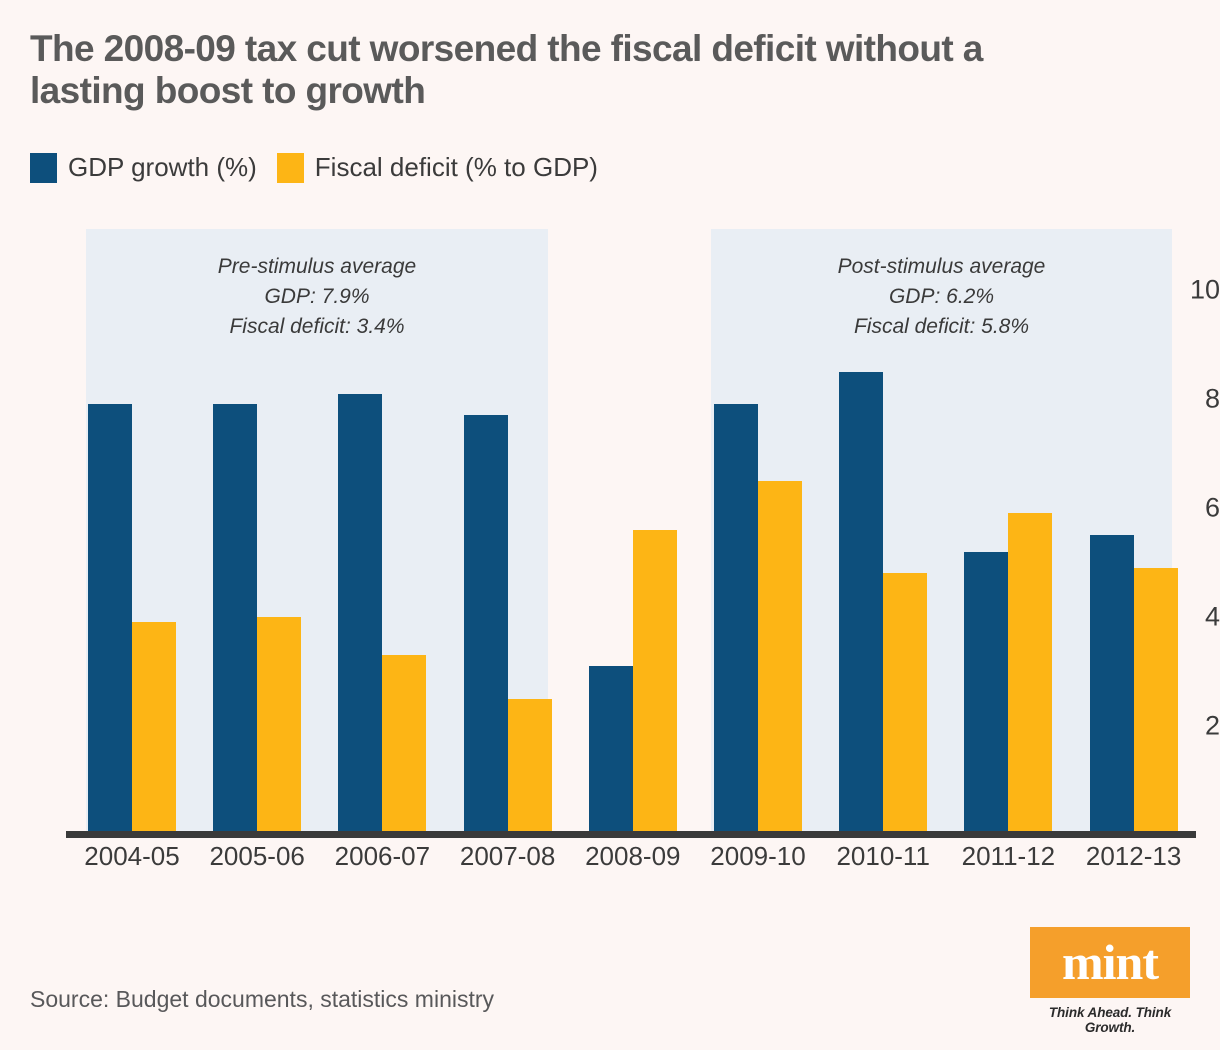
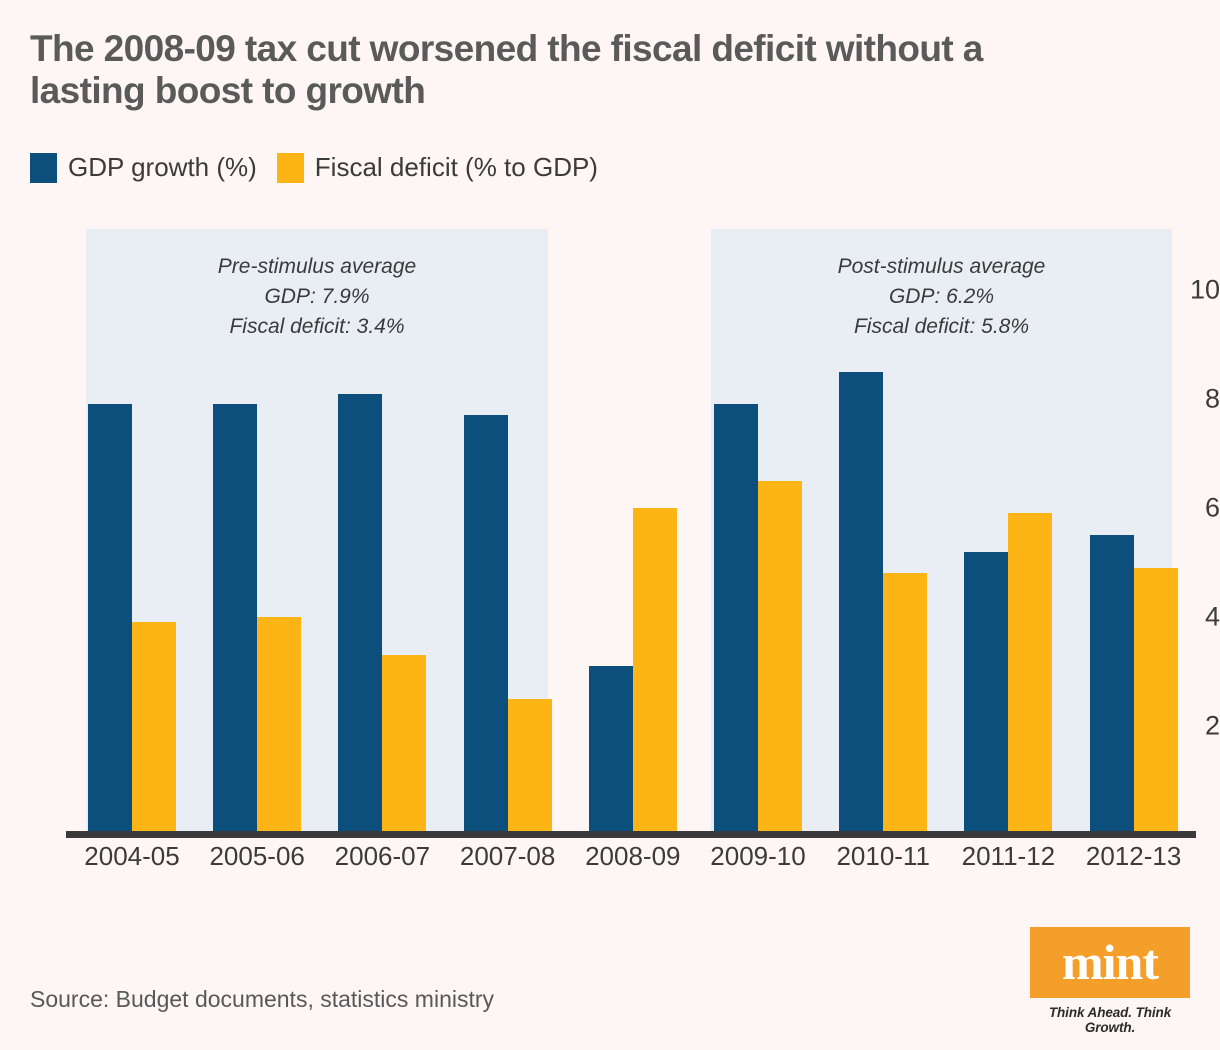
Fiscal deficit (% to GDP)/2008-09: 5.6 -> 6.0
